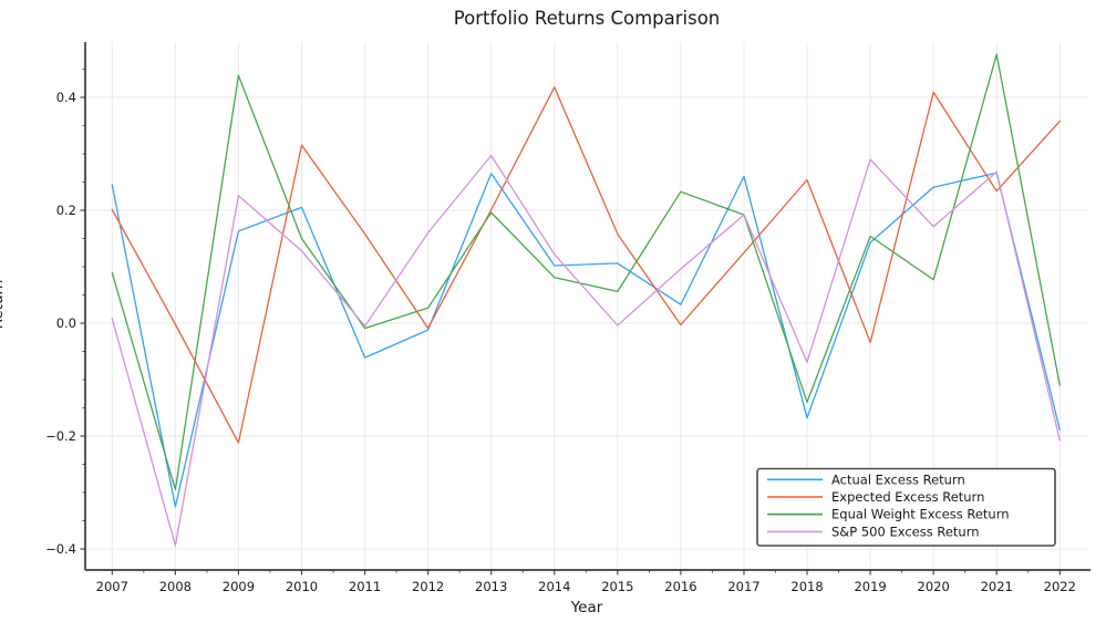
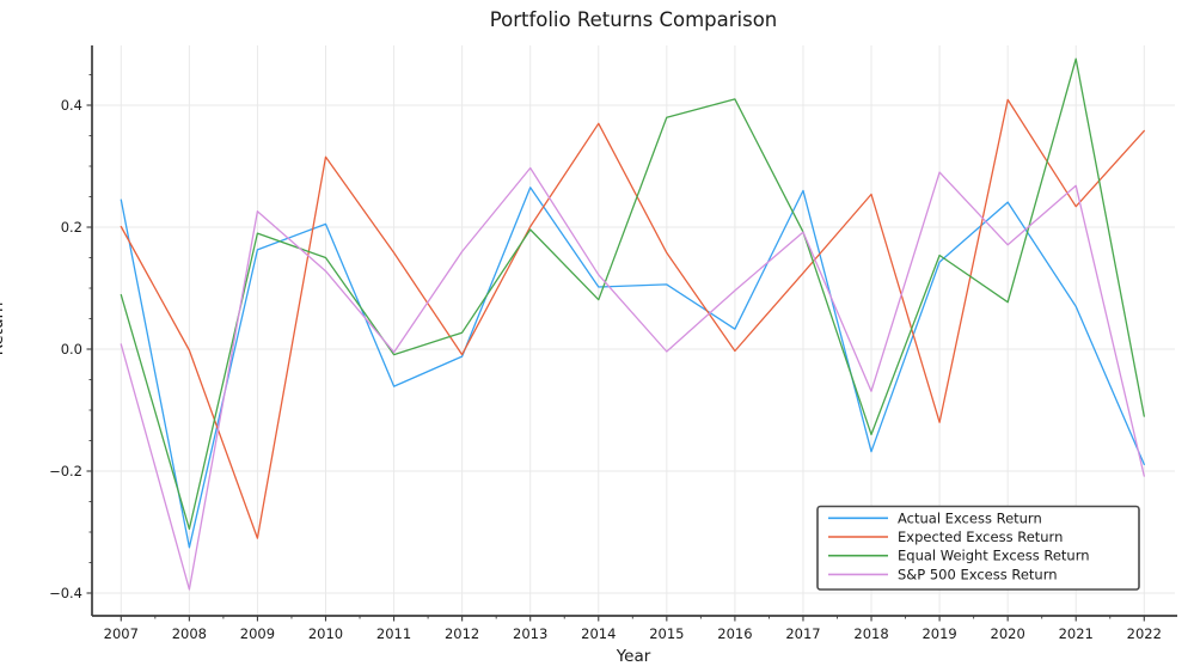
Expected Excess Return/2009: -0.21 -> -0.31
Equal Weight Excess Return/2009: 0.44 -> 0.19
Expected Excess Return/2014: 0.42 -> 0.37
Equal Weight Excess Return/2015: 0.06 -> 0.38
Equal Weight Excess Return/2016: 0.23 -> 0.41
Expected Excess Return/2019: -0.03 -> -0.12
Actual Excess Return/2021: 0.27 -> 0.07
